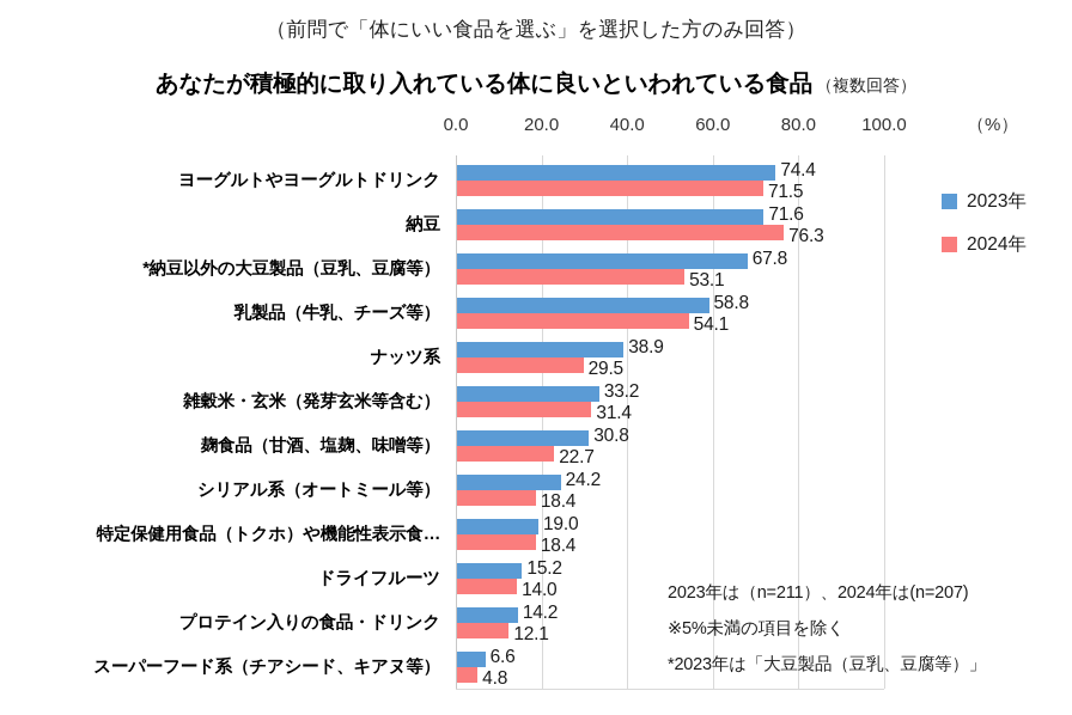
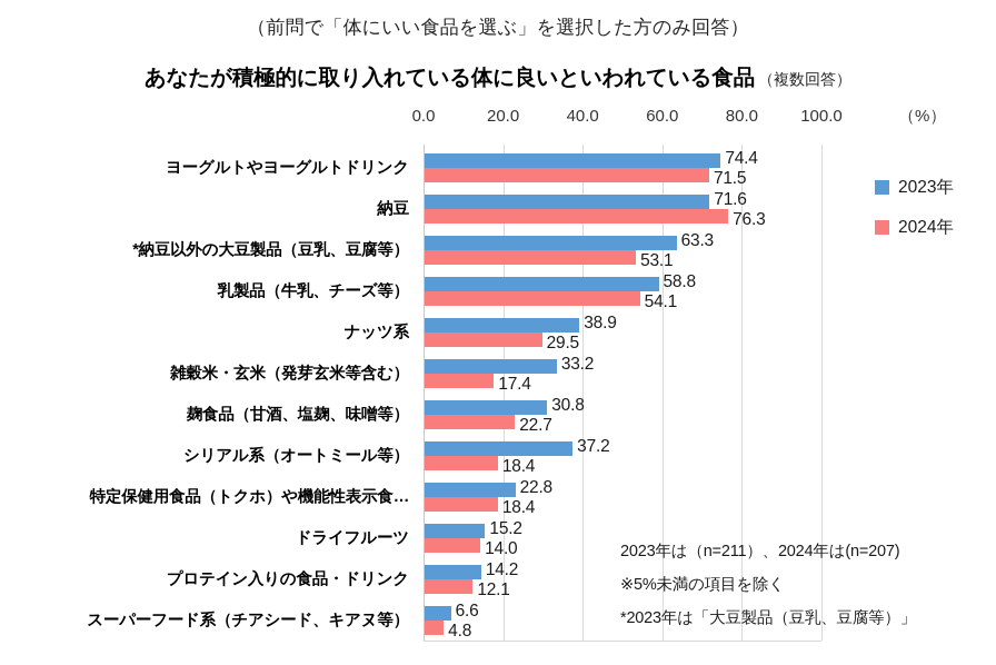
2023年/*納豆以外の大豆製品（豆乳、豆腐等）: 67.8 -> 63.3
2024年/雑穀米・玄米（発芽玄米等含む）: 31.4 -> 17.4
2023年/シリアル系（オートミール等）: 24.2 -> 37.2
2023年/特定保健用食品（トクホ）や機能性表示食…: 19.0 -> 22.8
